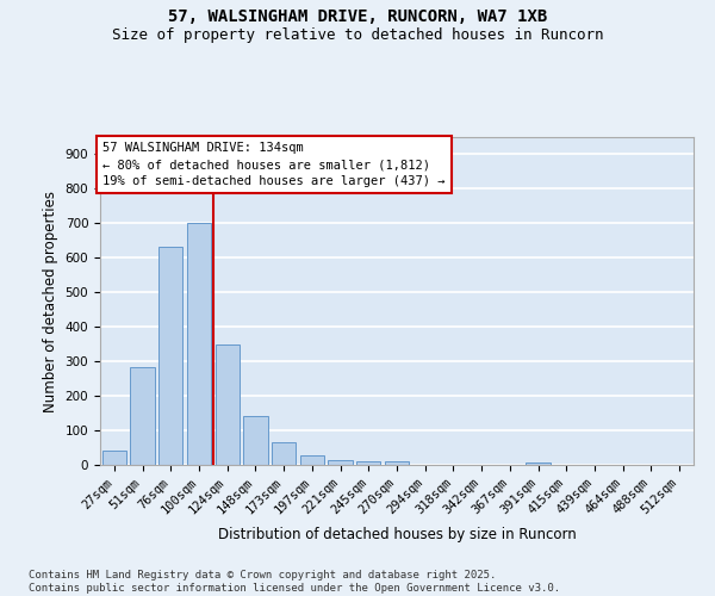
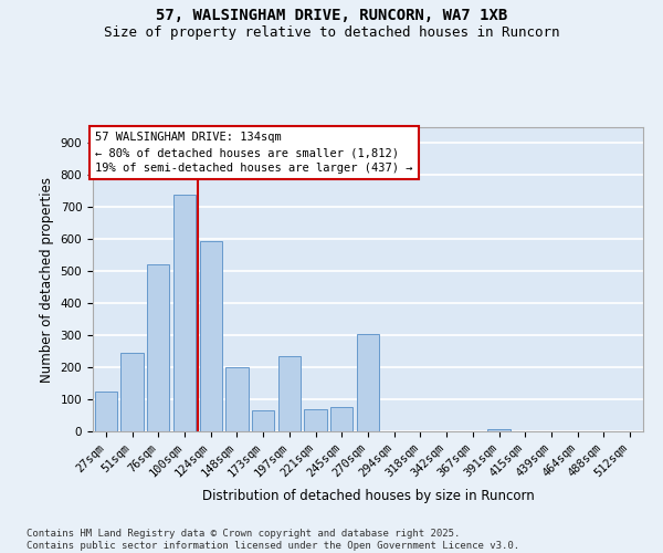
27sqm: 42 -> 125
51sqm: 283 -> 245
76sqm: 632 -> 520
100sqm: 700 -> 740
124sqm: 350 -> 595
148sqm: 143 -> 200
197sqm: 28 -> 235
221sqm: 13 -> 70
245sqm: 11 -> 75
270sqm: 11 -> 305
